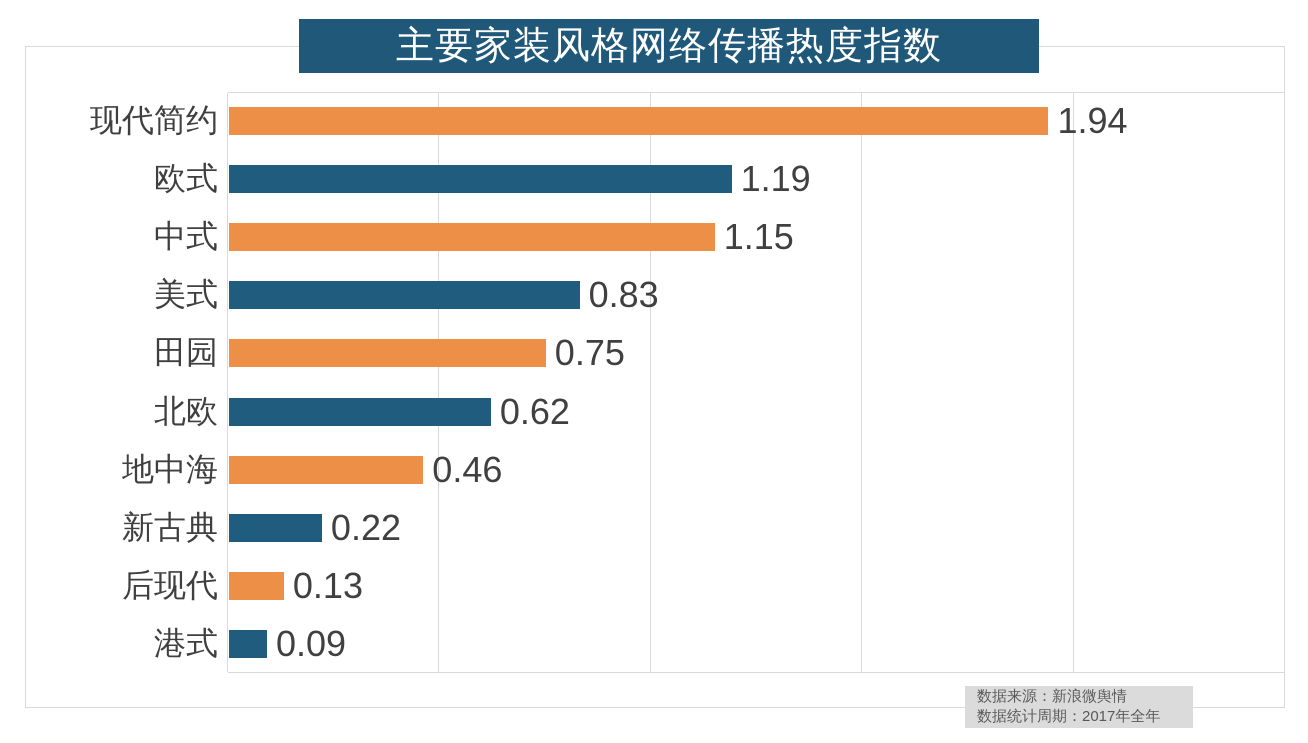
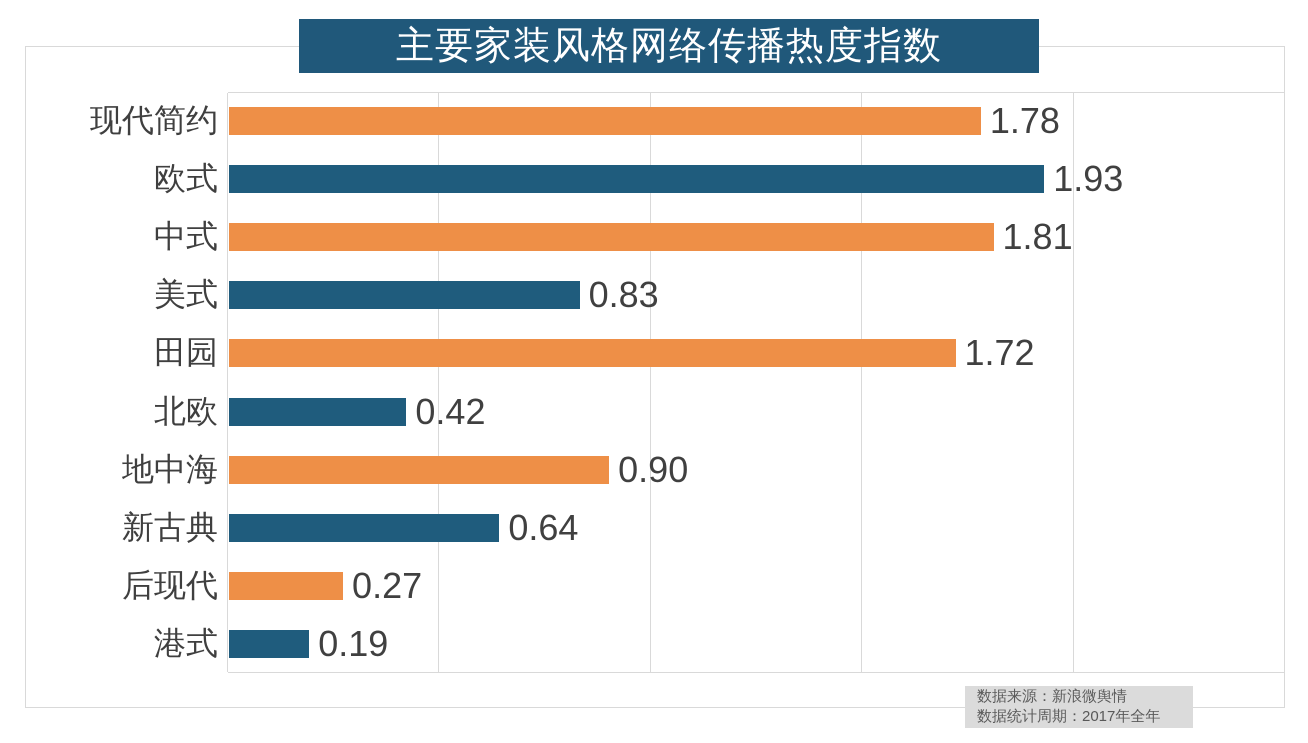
现代简约: 1.94 -> 1.78
欧式: 1.19 -> 1.93
中式: 1.15 -> 1.81
田园: 0.75 -> 1.72
北欧: 0.62 -> 0.42
地中海: 0.46 -> 0.90
新古典: 0.22 -> 0.64
后现代: 0.13 -> 0.27
港式: 0.09 -> 0.19
